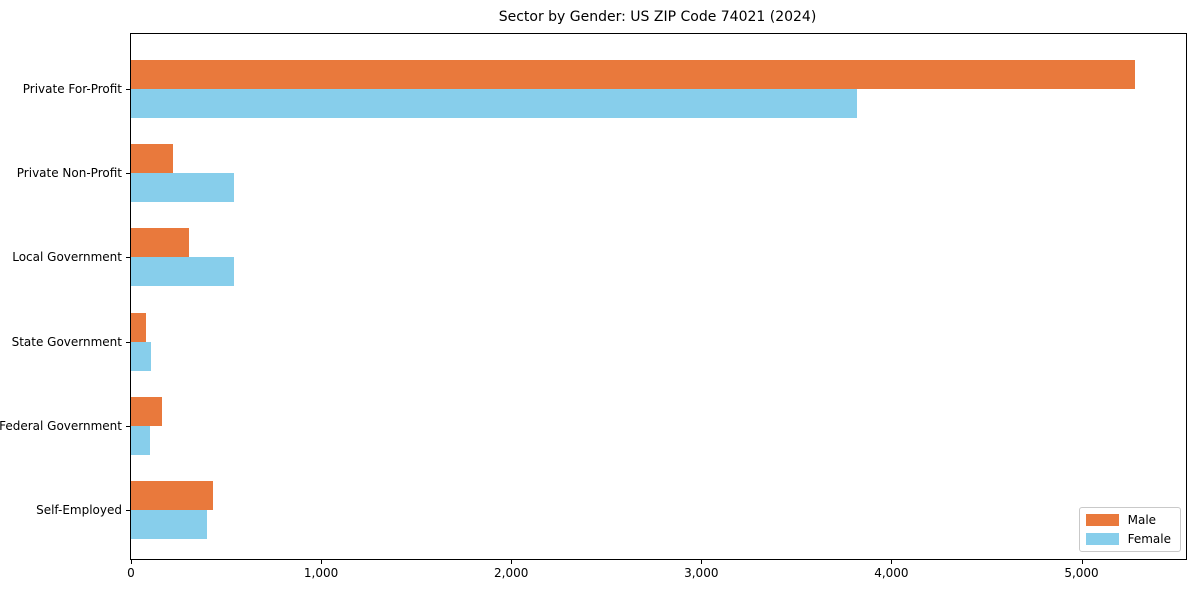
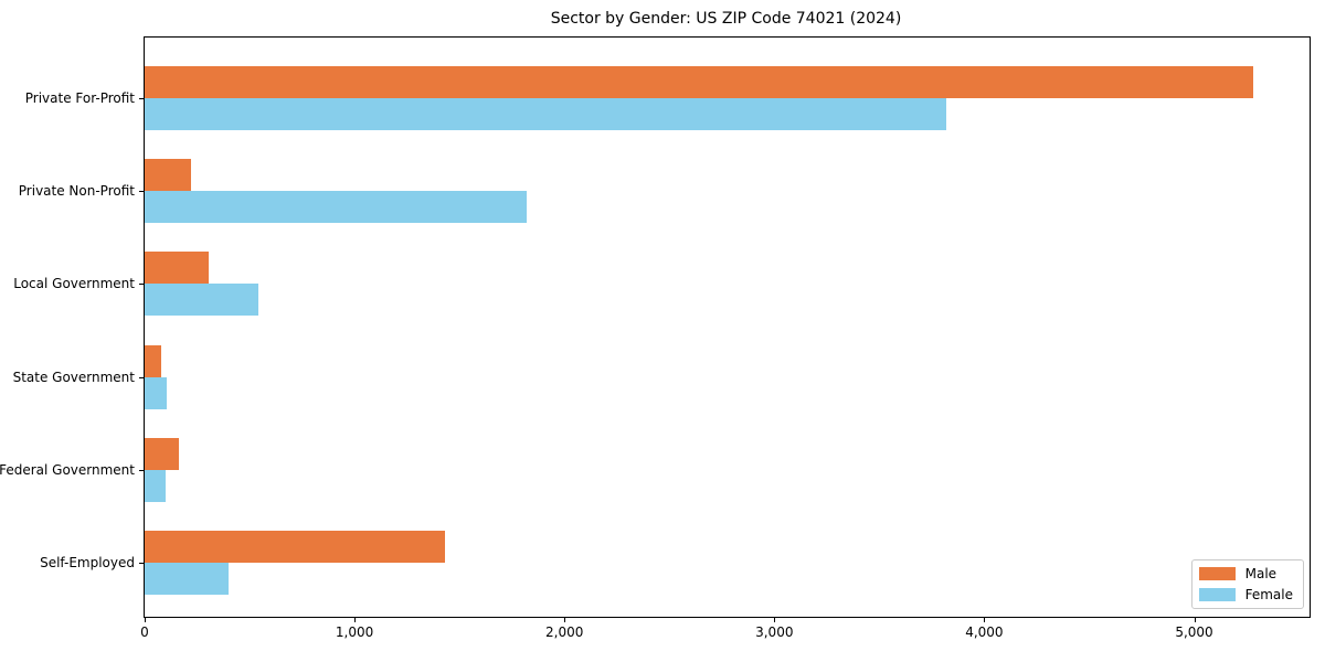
Female/Private Non-Profit: 540 -> 1820
Male/Self-Employed: 430 -> 1430
